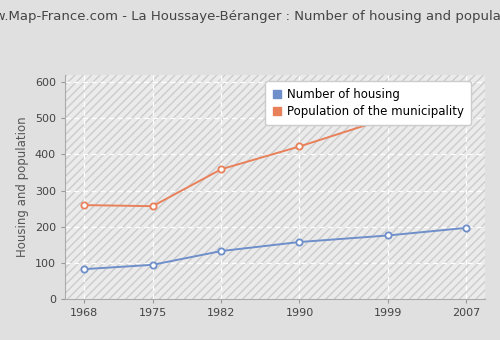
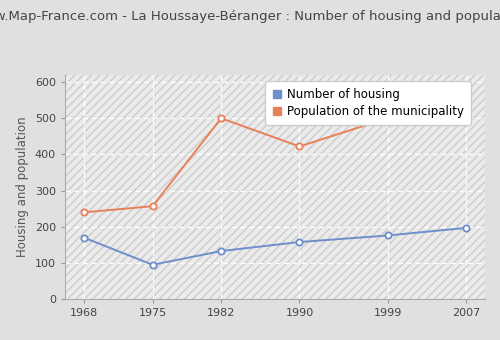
Number of housing/1968: 83 -> 170
Population of the municipality/1968: 260 -> 240
Population of the municipality/1982: 359 -> 500
